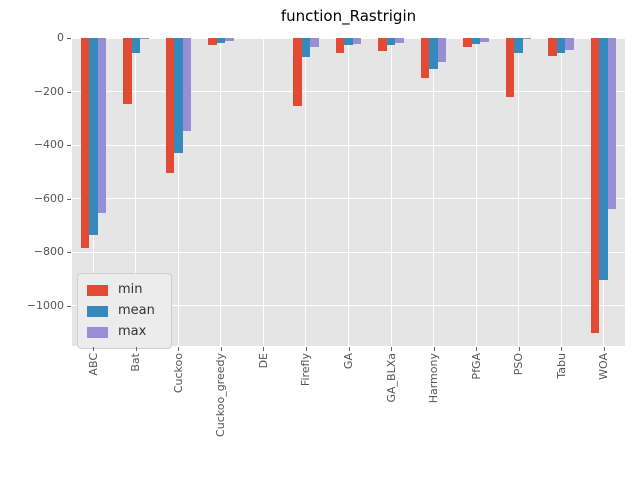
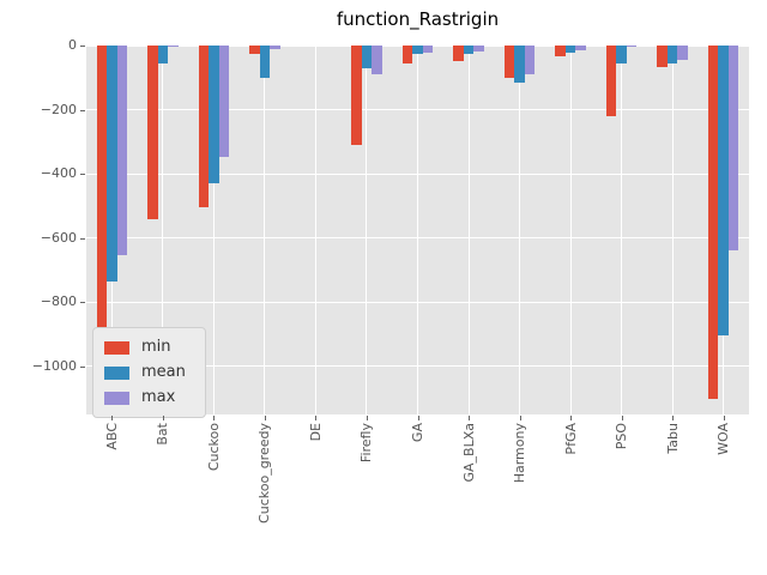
min/ABC: -780 -> -960
min/Bat: -250 -> -540
mean/Cuckoo_greedy: -20 -> -100
min/Firefly: -260 -> -310
max/Firefly: -30 -> -90
min/Harmony: -150 -> -100
